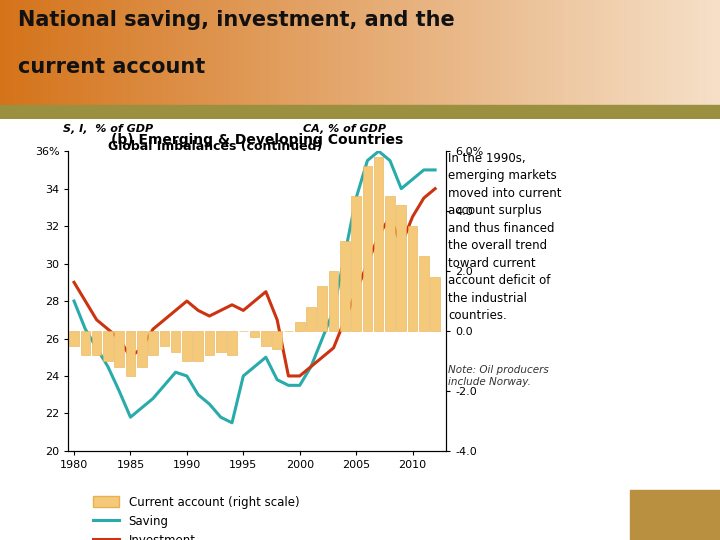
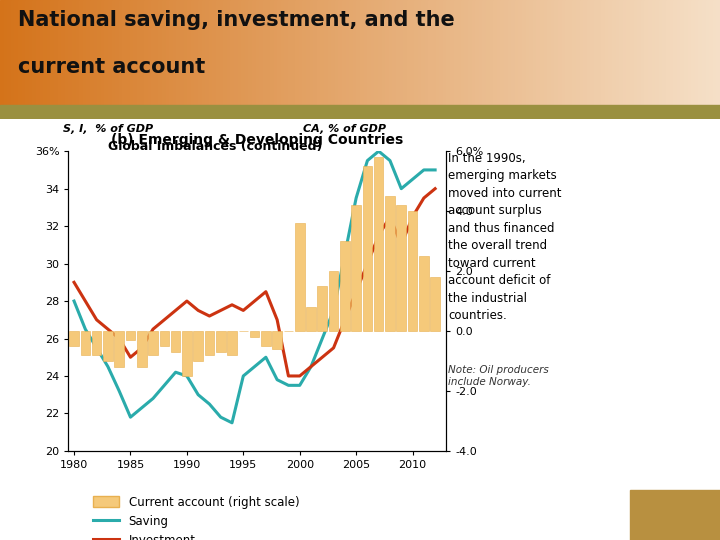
Current account (right scale)/1985: -1.5 -> -0.3
Current account (right scale)/1990: -1.0 -> -1.5
Current account (right scale)/2000: 0.3 -> 3.6
Current account (right scale)/2005: 4.5 -> 4.2
Current account (right scale)/2010: 3.5 -> 4.0
